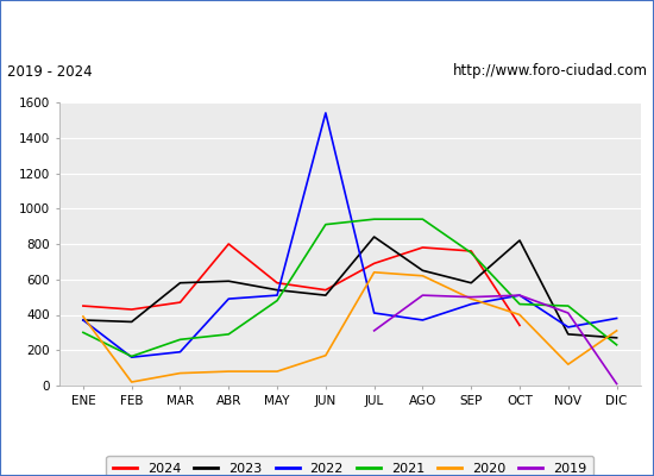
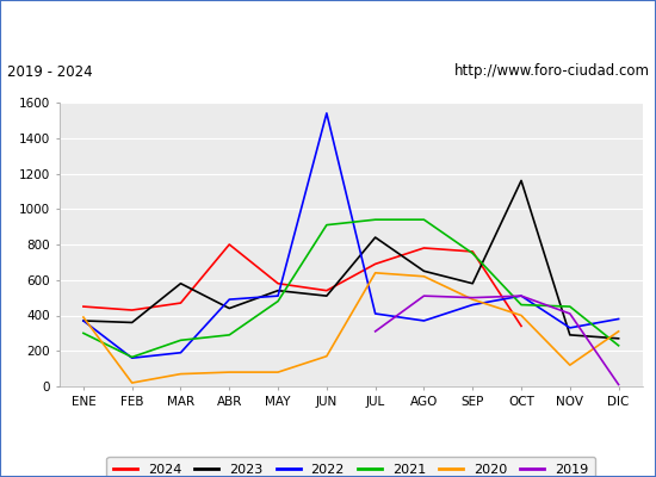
2023/ABR: 590 -> 440
2023/OCT: 820 -> 1160
